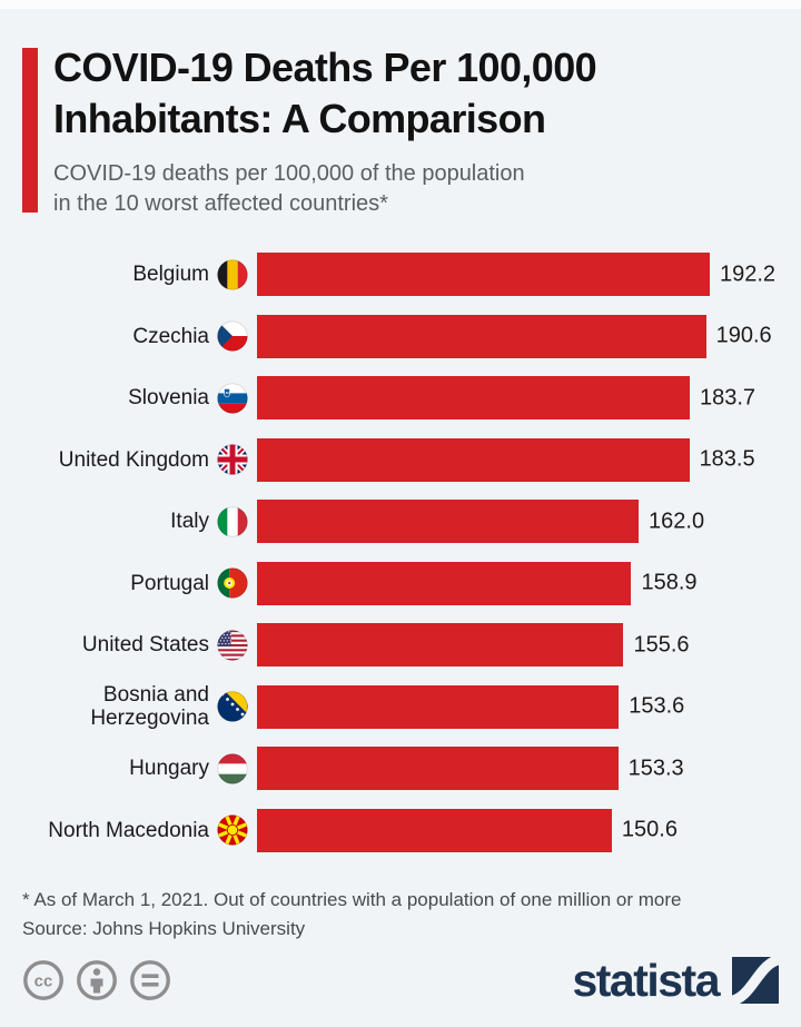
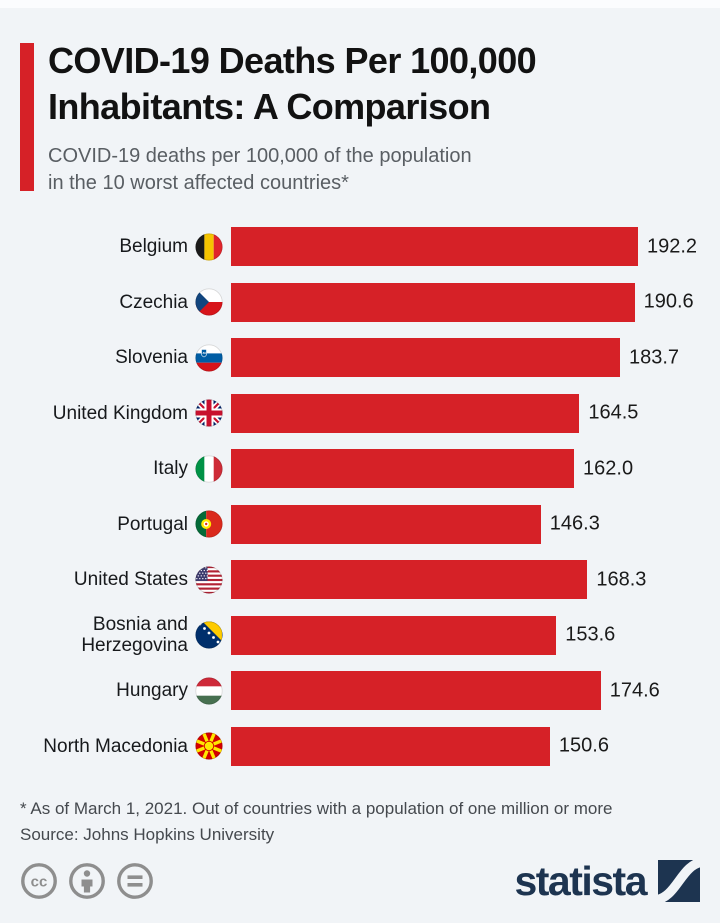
United Kingdom: 183.5 -> 164.5
Portugal: 158.9 -> 146.3
United States: 155.6 -> 168.3
Hungary: 153.3 -> 174.6
